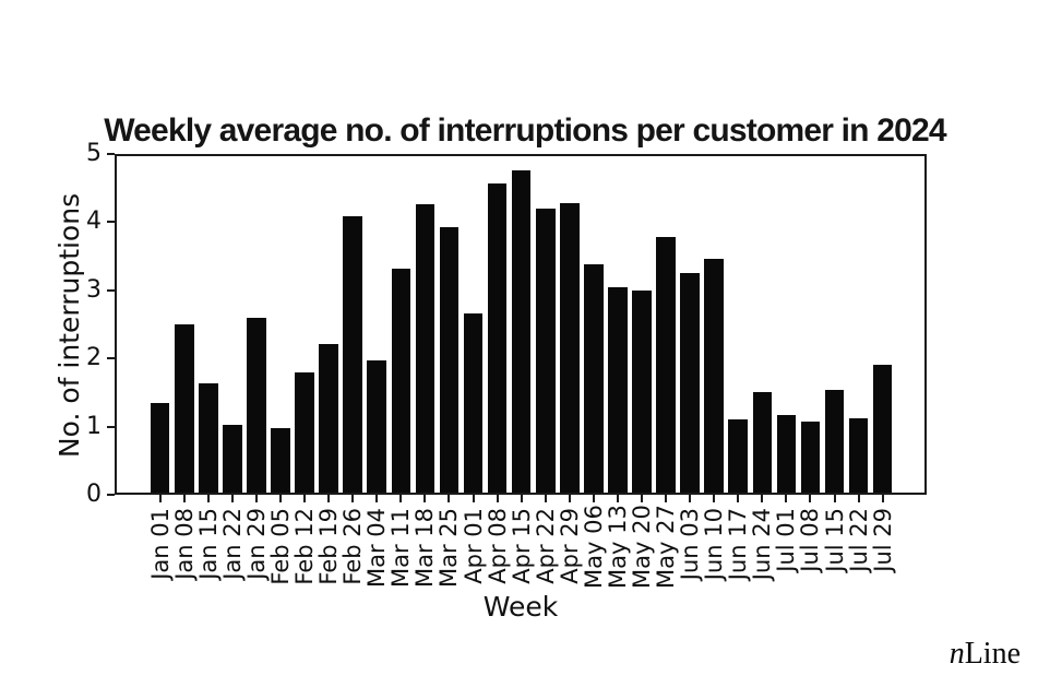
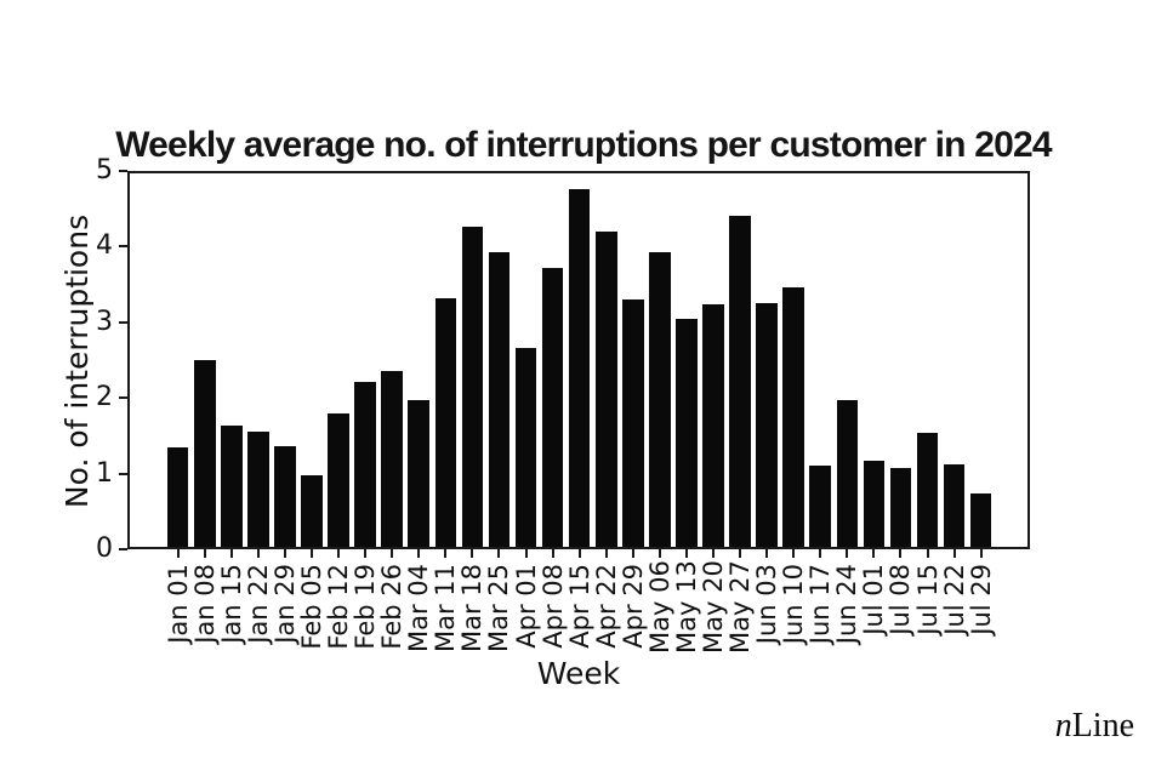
Jan 22: 1.0 -> 1.6
Jan 29: 2.6 -> 1.3
Feb 26: 4.1 -> 2.4
Apr 08: 4.6 -> 3.7
Apr 29: 4.3 -> 3.3
May 06: 3.4 -> 3.9
May 20: 3.0 -> 3.2
May 27: 3.8 -> 4.4
Jun 24: 1.5 -> 2.0
Jul 29: 1.9 -> 0.7
